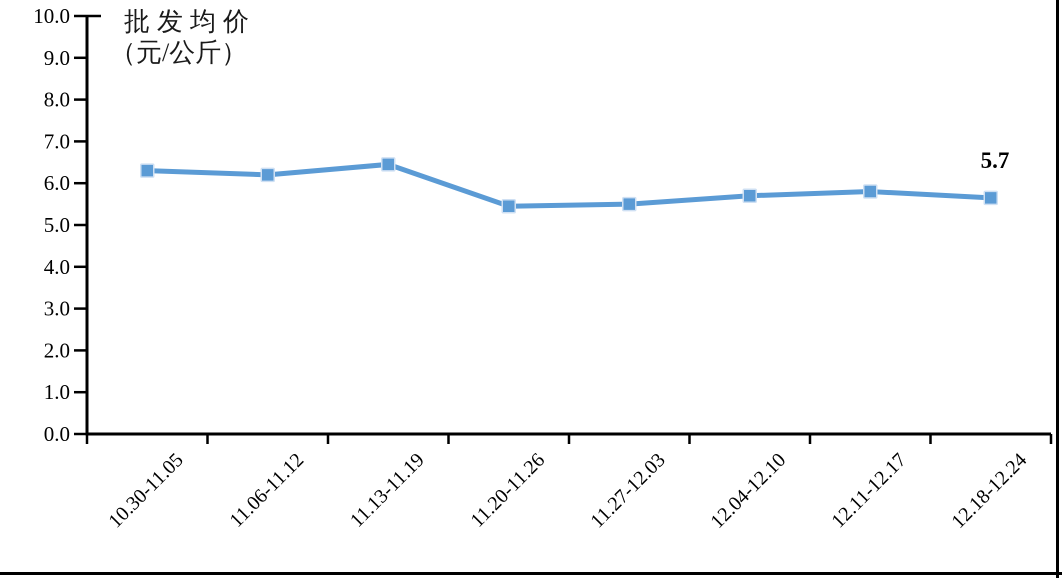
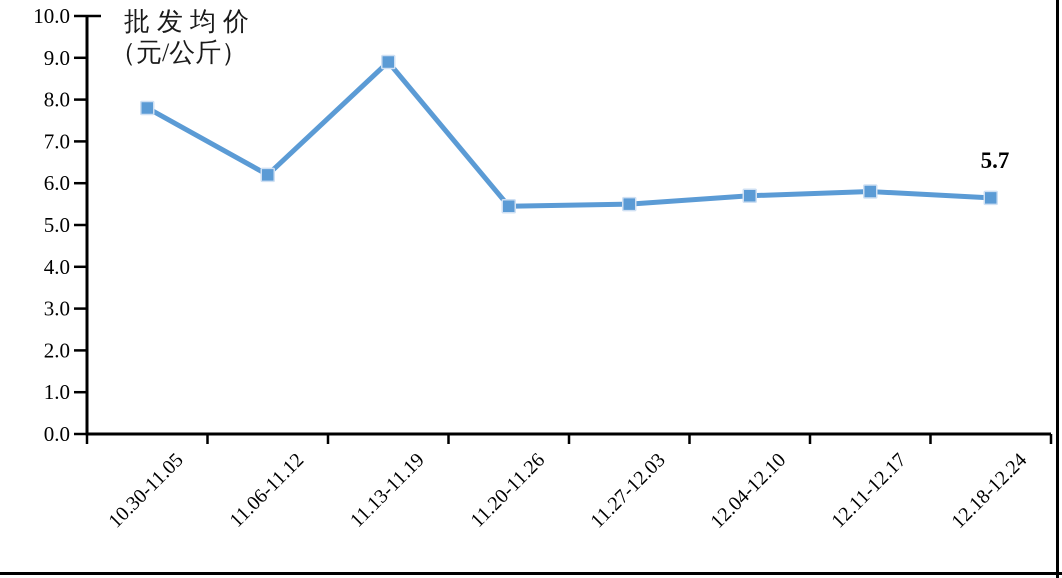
10.30-11.05: 6.3 -> 7.8
11.13-11.19: 6.5 -> 8.9
